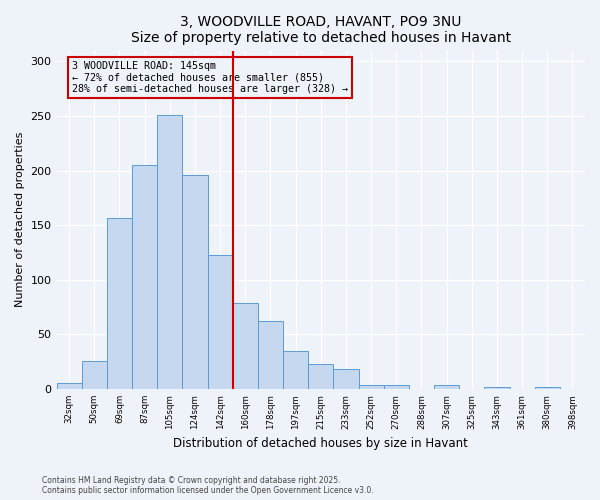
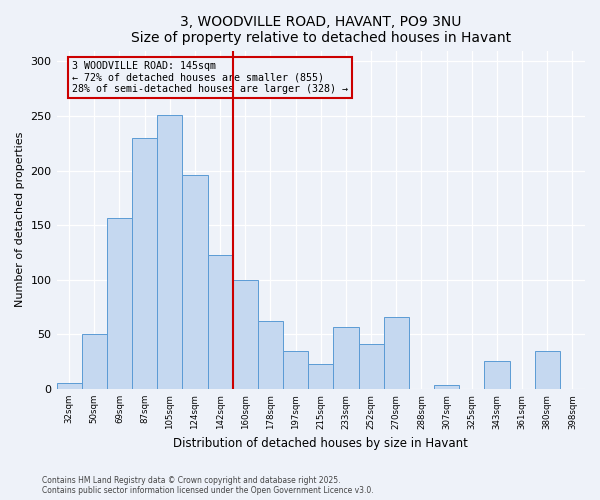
50sqm: 26 -> 50
87sqm: 205 -> 230
160sqm: 79 -> 100
233sqm: 18 -> 57
252sqm: 4 -> 41
270sqm: 4 -> 66
343sqm: 2 -> 26
380sqm: 2 -> 35
